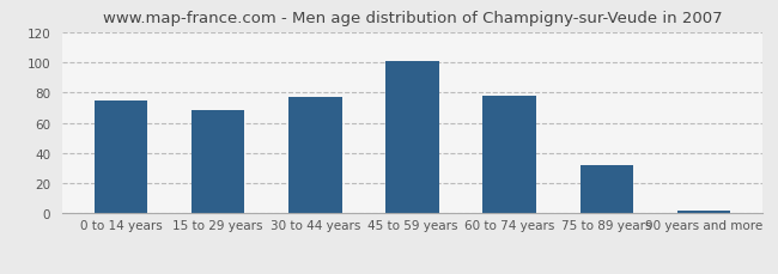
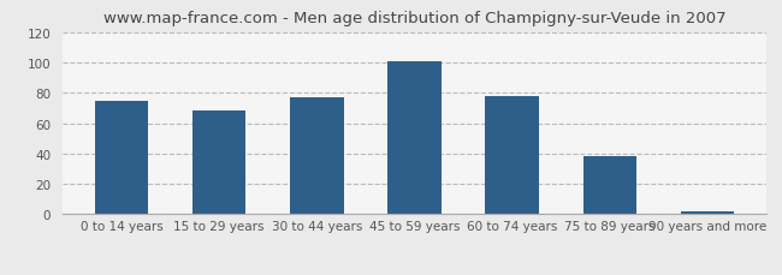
75 to 89 years: 32 -> 38
